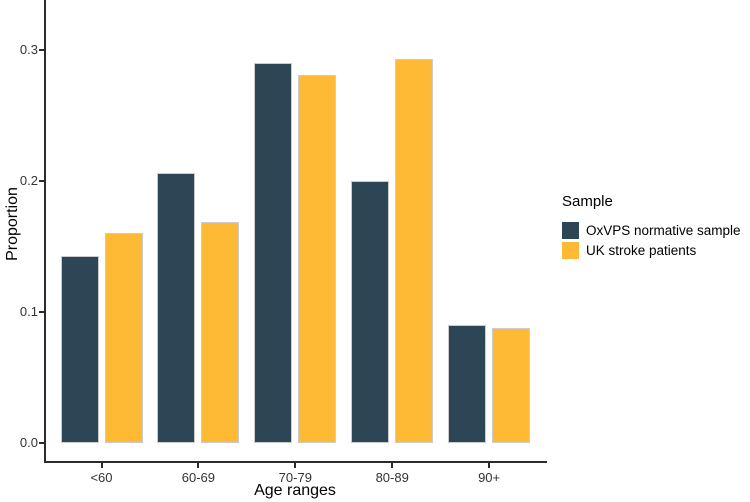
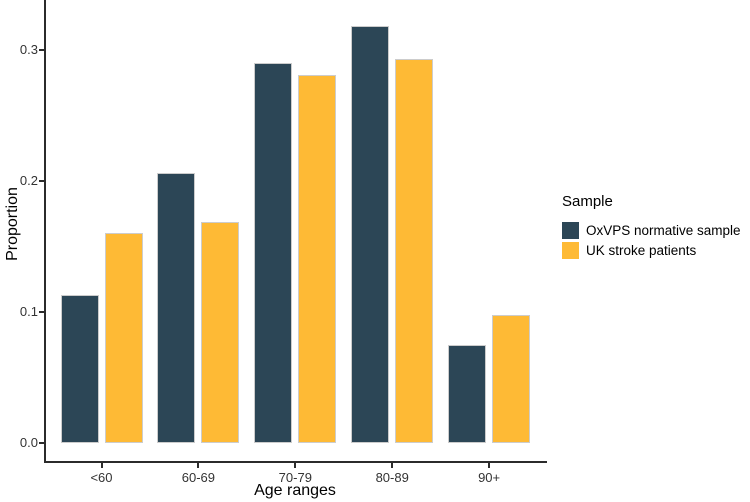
OxVPS normative sample/<60: 0.143 -> 0.113
OxVPS normative sample/80-89: 0.200 -> 0.318
OxVPS normative sample/90+: 0.090 -> 0.075
UK stroke patients/90+: 0.088 -> 0.098
